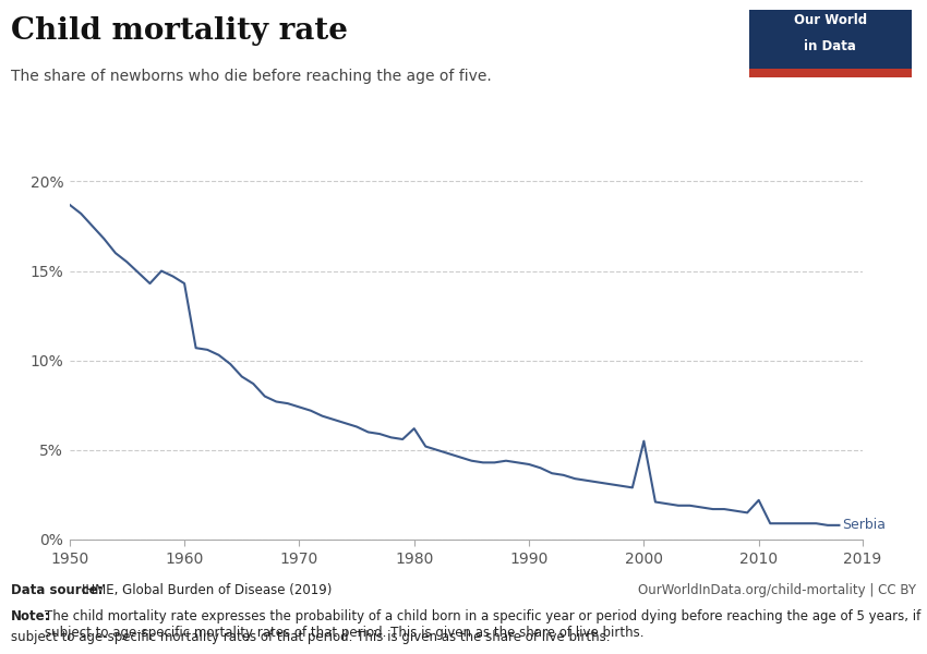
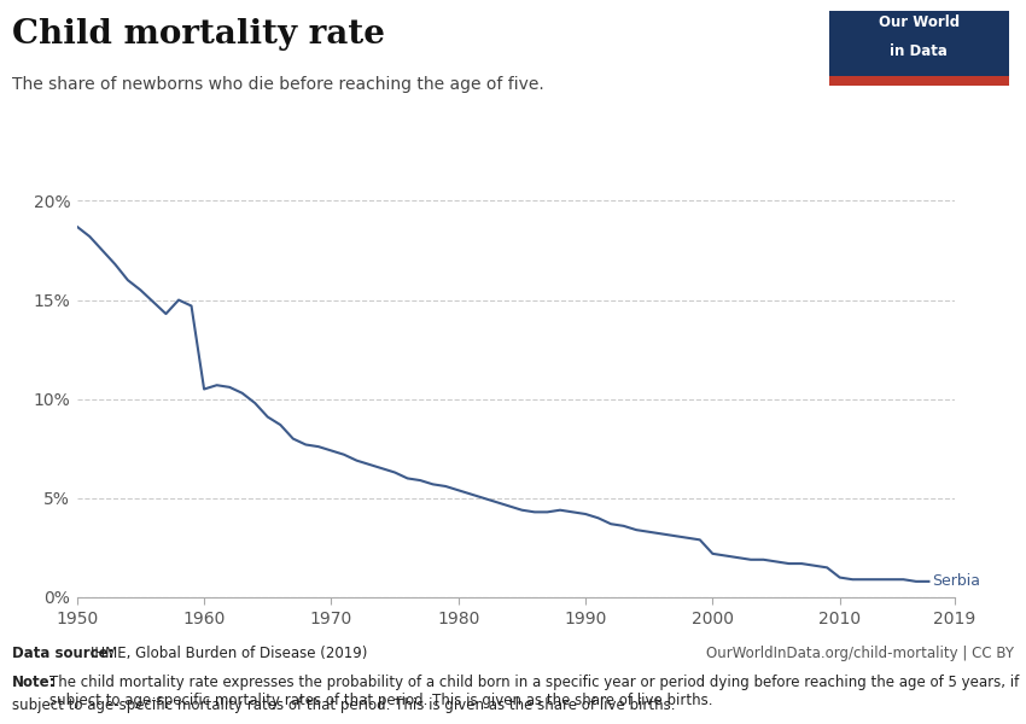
1960: 14.3% -> 10.5%
1980: 6.2% -> 5.4%
2000: 5.5% -> 2.2%
2010: 2.2% -> 1.0%
